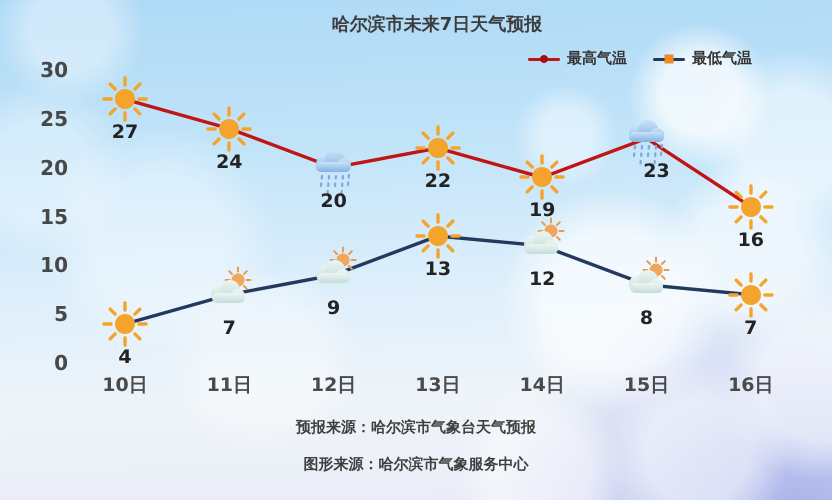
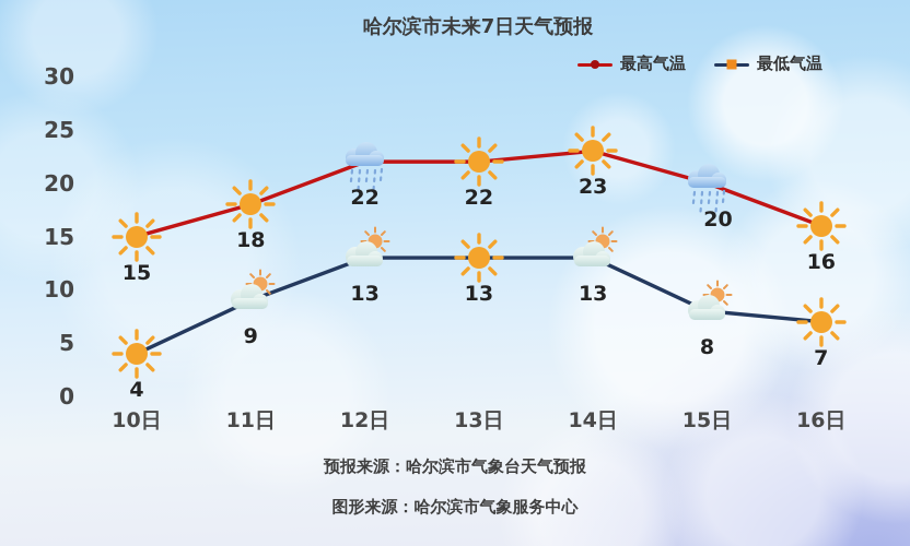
最高气温/10日: 27 -> 15
最高气温/11日: 24 -> 18
最低气温/11日: 7 -> 9
最高气温/12日: 20 -> 22
最低气温/12日: 9 -> 13
最高气温/14日: 19 -> 23
最低气温/14日: 12 -> 13
最高气温/15日: 23 -> 20
